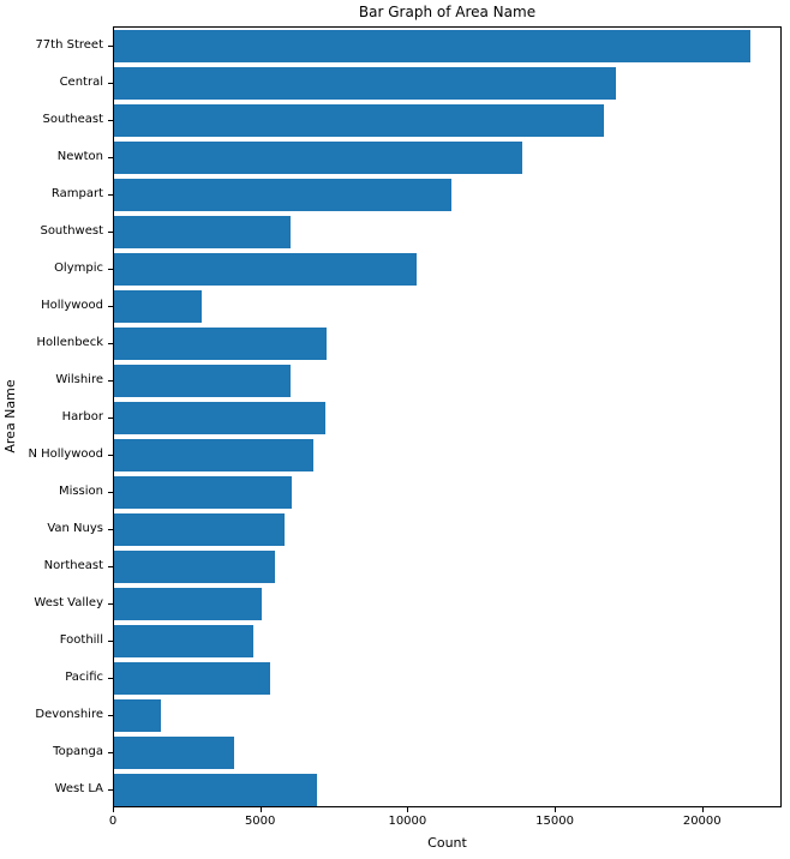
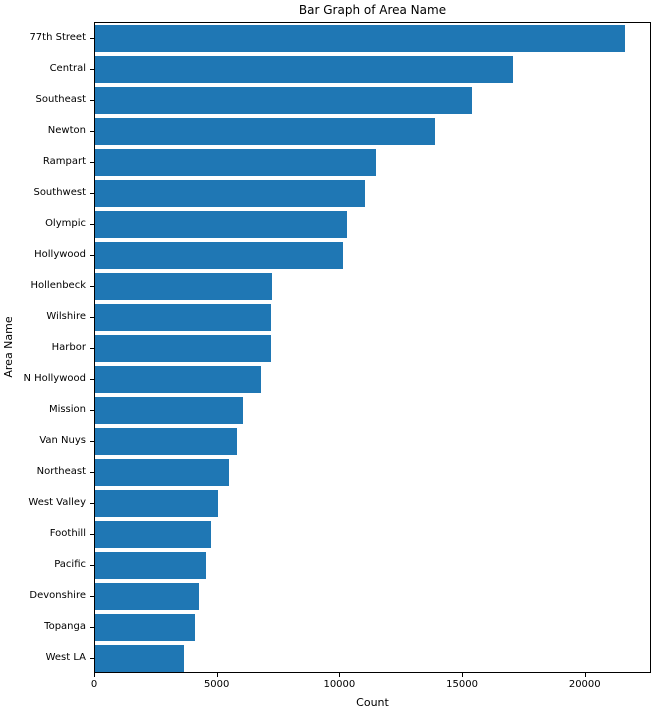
Southeast: 16700 -> 15400
Southwest: 6000 -> 11000
Hollywood: 3000 -> 10200
Wilshire: 6000 -> 7200
Pacific: 5300 -> 4600
Devonshire: 1600 -> 4200
West LA: 6900 -> 3600
